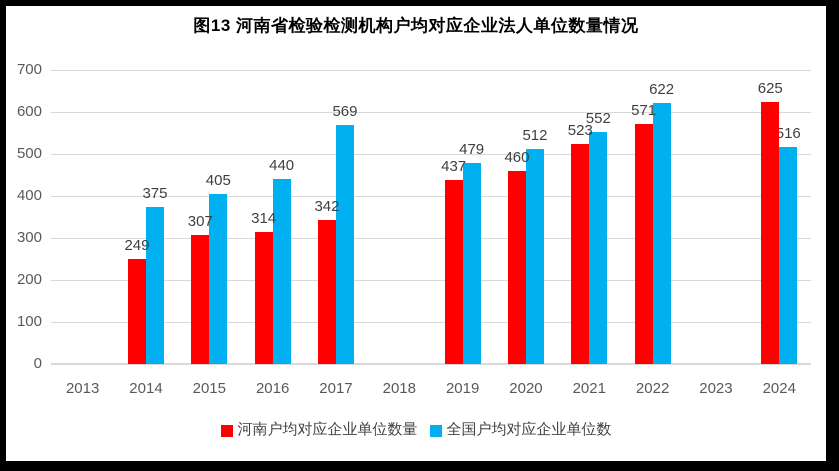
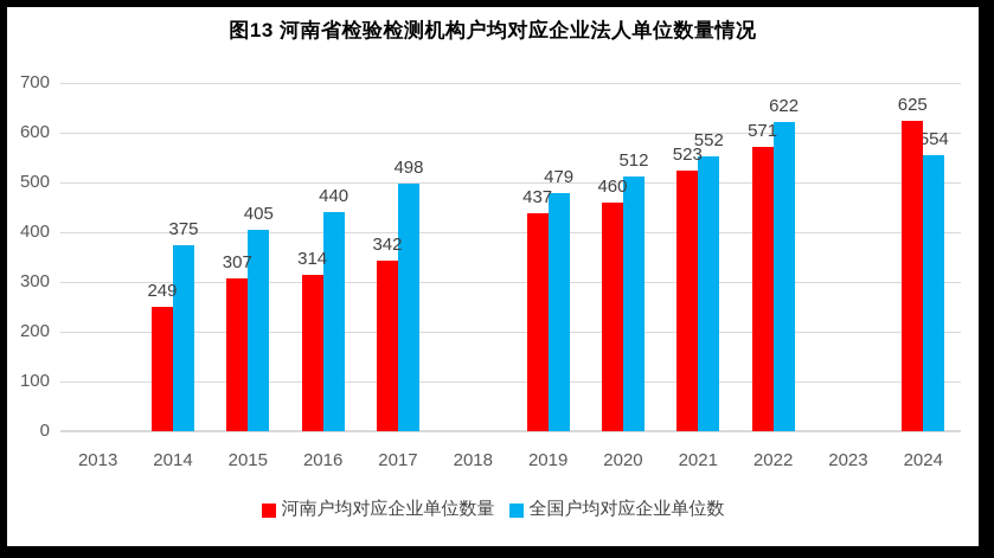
全国户均对应企业单位数/2017: 569 -> 498
全国户均对应企业单位数/2024: 516 -> 554
